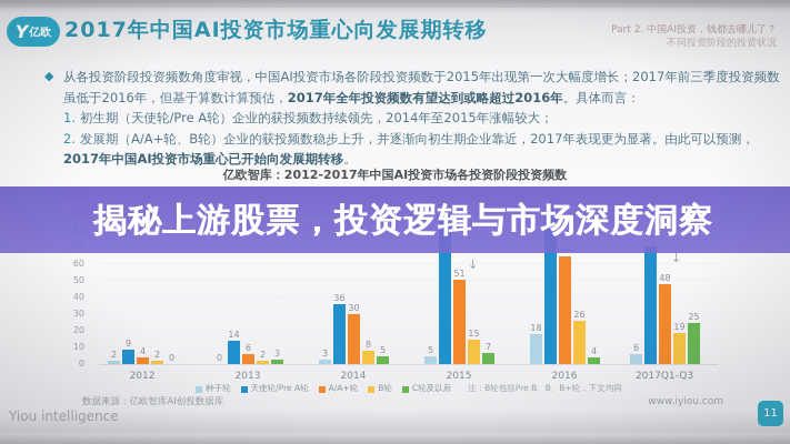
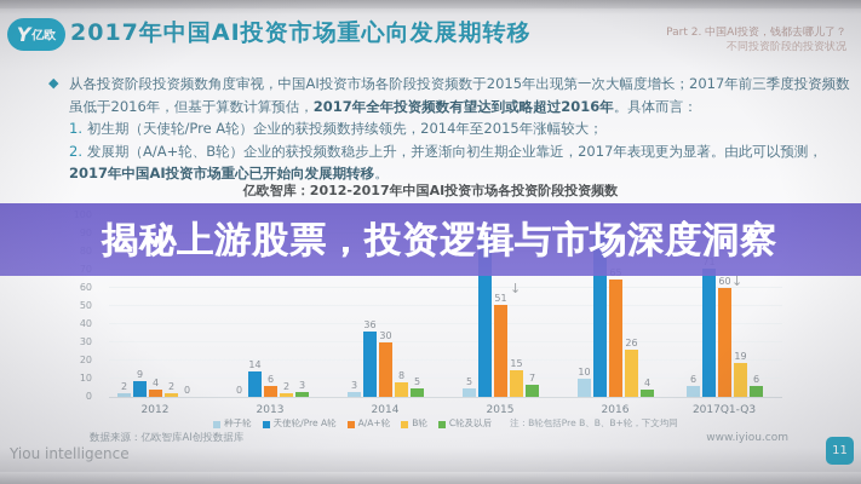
种子轮/2016: 18 -> 10
A/A+轮/2017Q1-Q3: 48 -> 60
C轮及以后/2017Q1-Q3: 25 -> 6
